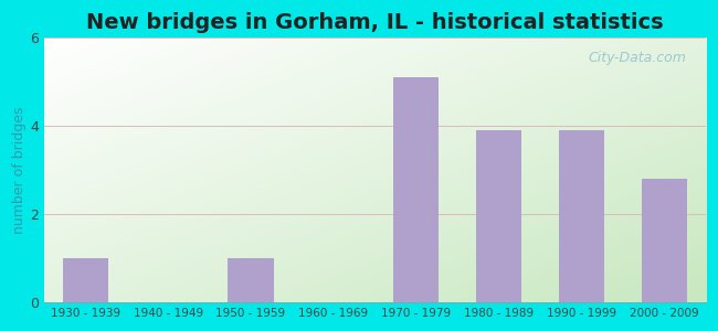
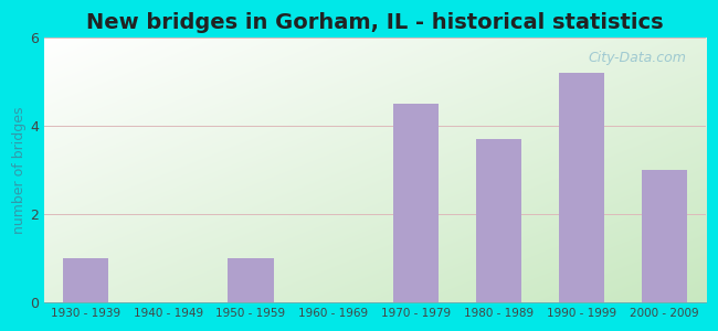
1970 - 1979: 5.1 -> 4.5
1980 - 1989: 3.9 -> 3.7
1990 - 1999: 3.9 -> 5.2
2000 - 2009: 2.8 -> 3.0
